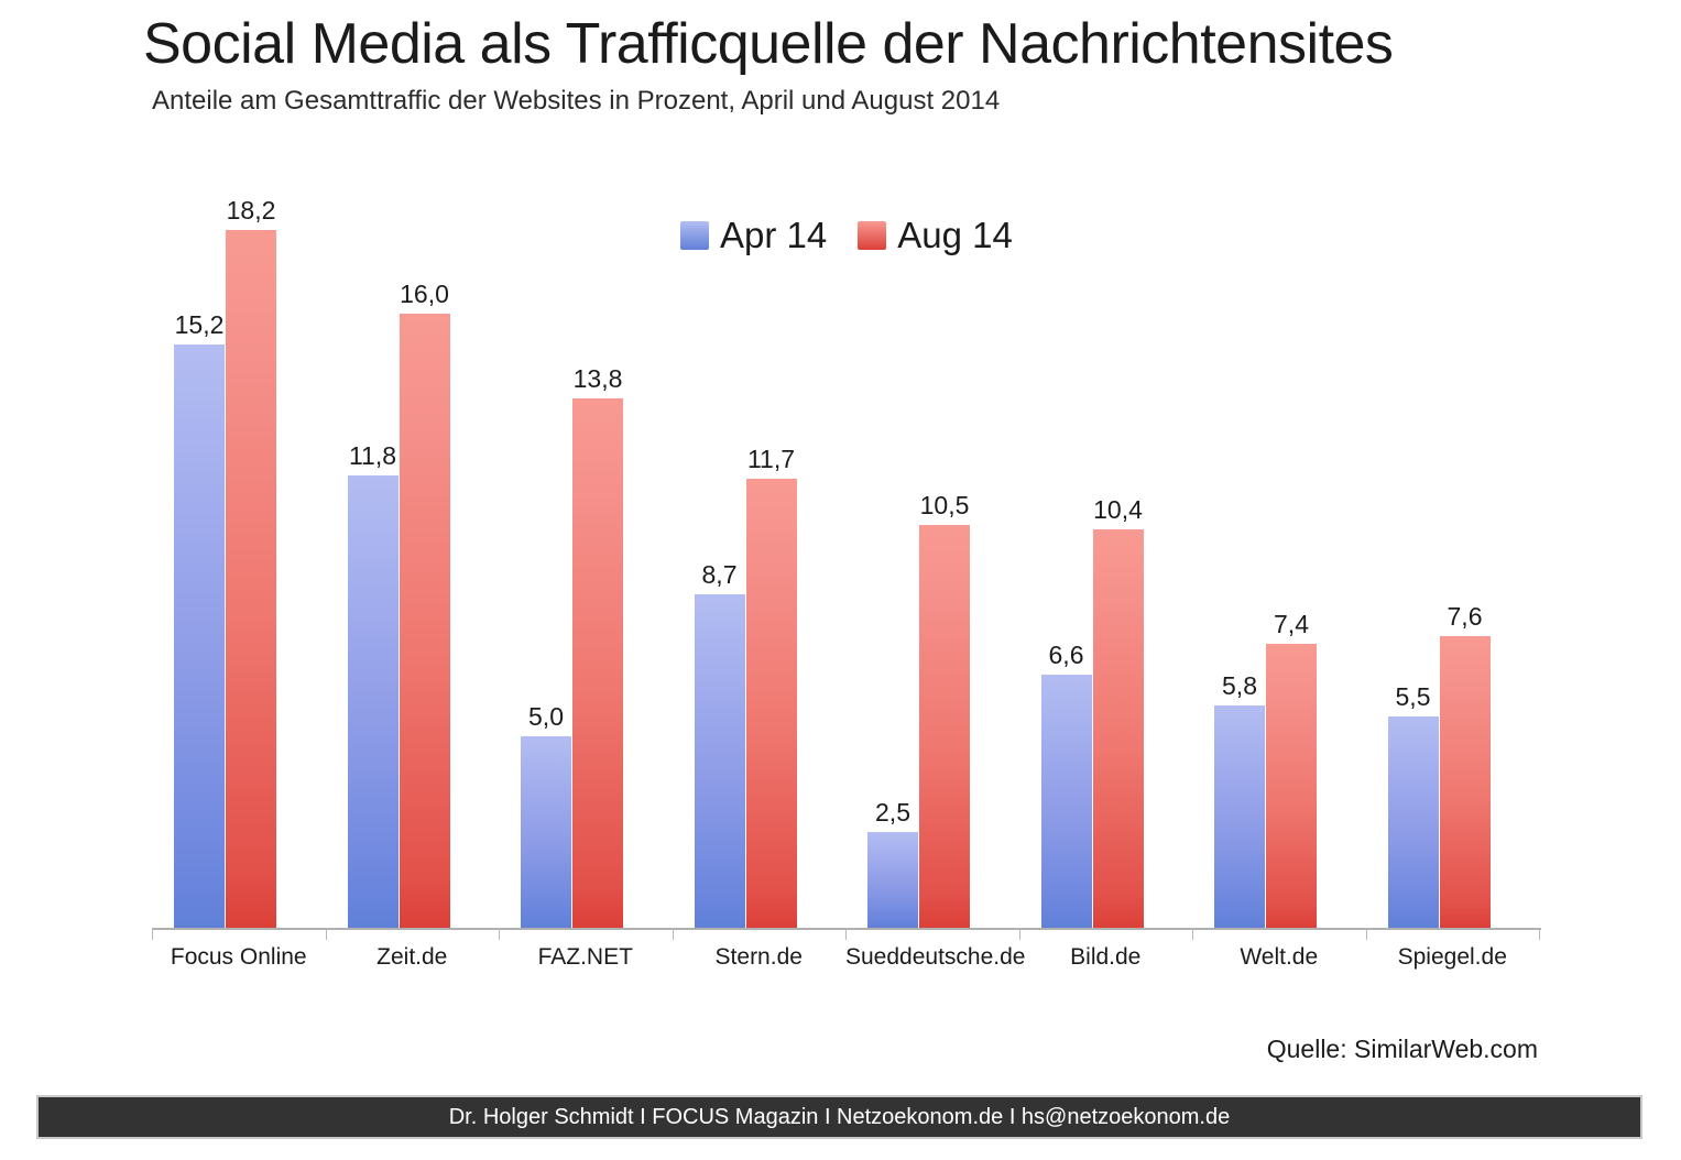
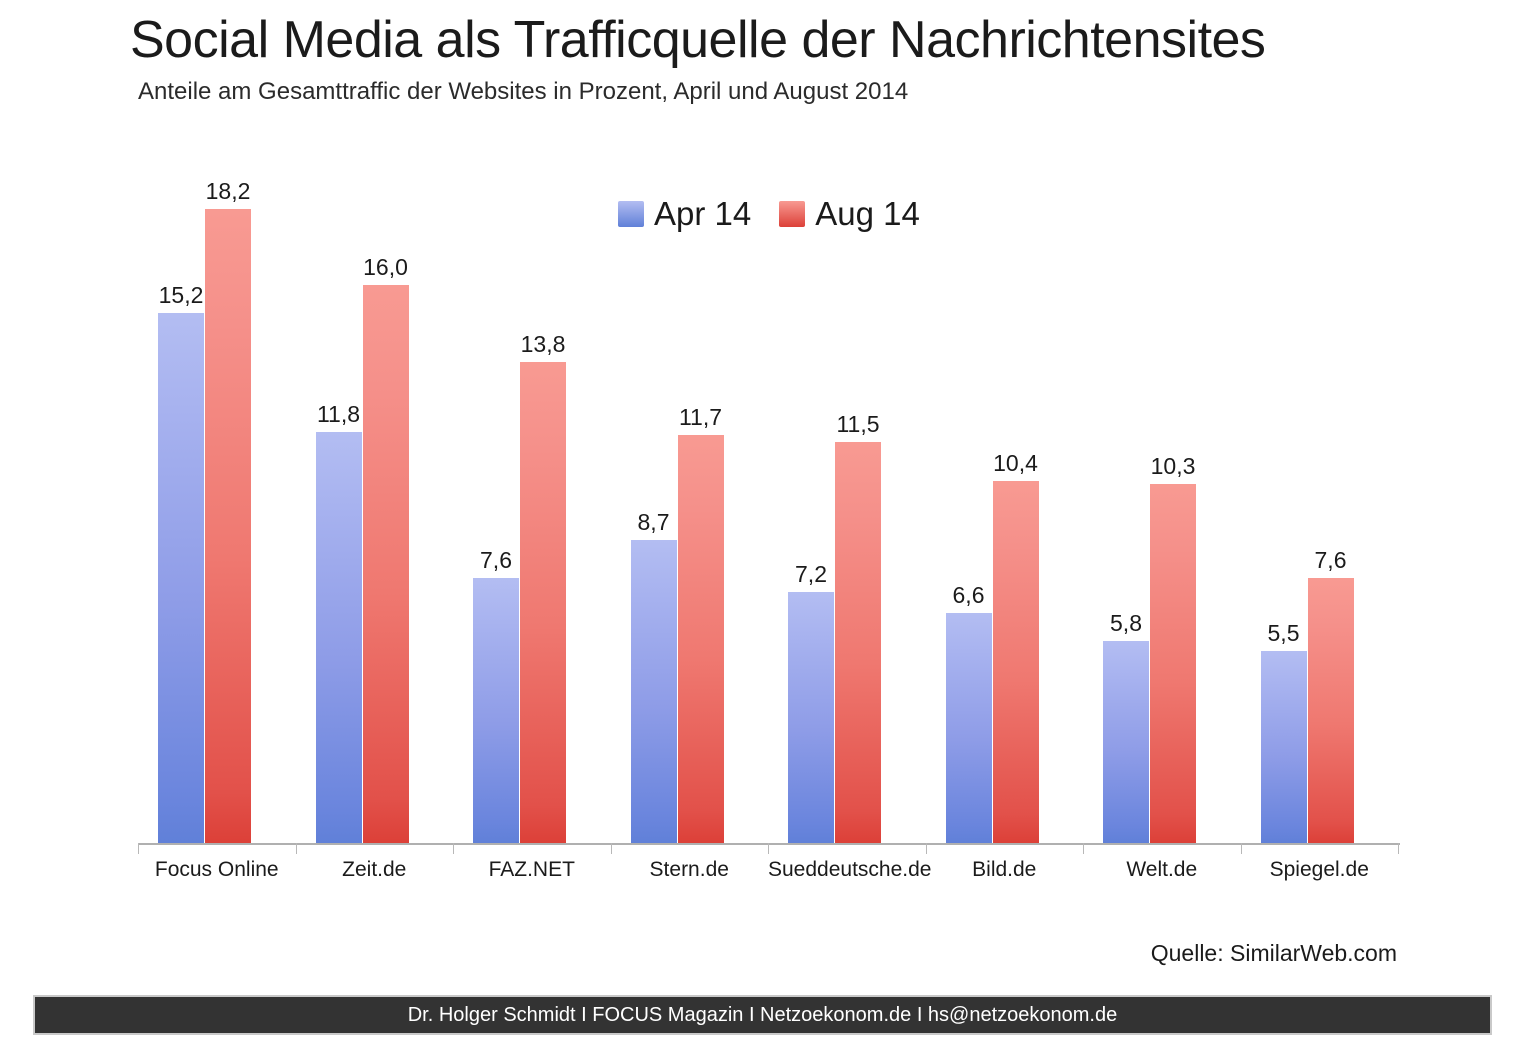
Apr 14/FAZ.NET: 5,0 -> 7,6
Apr 14/Sueddeutsche.de: 2,5 -> 7,2
Aug 14/Sueddeutsche.de: 10,5 -> 11,5
Aug 14/Welt.de: 7,4 -> 10,3
